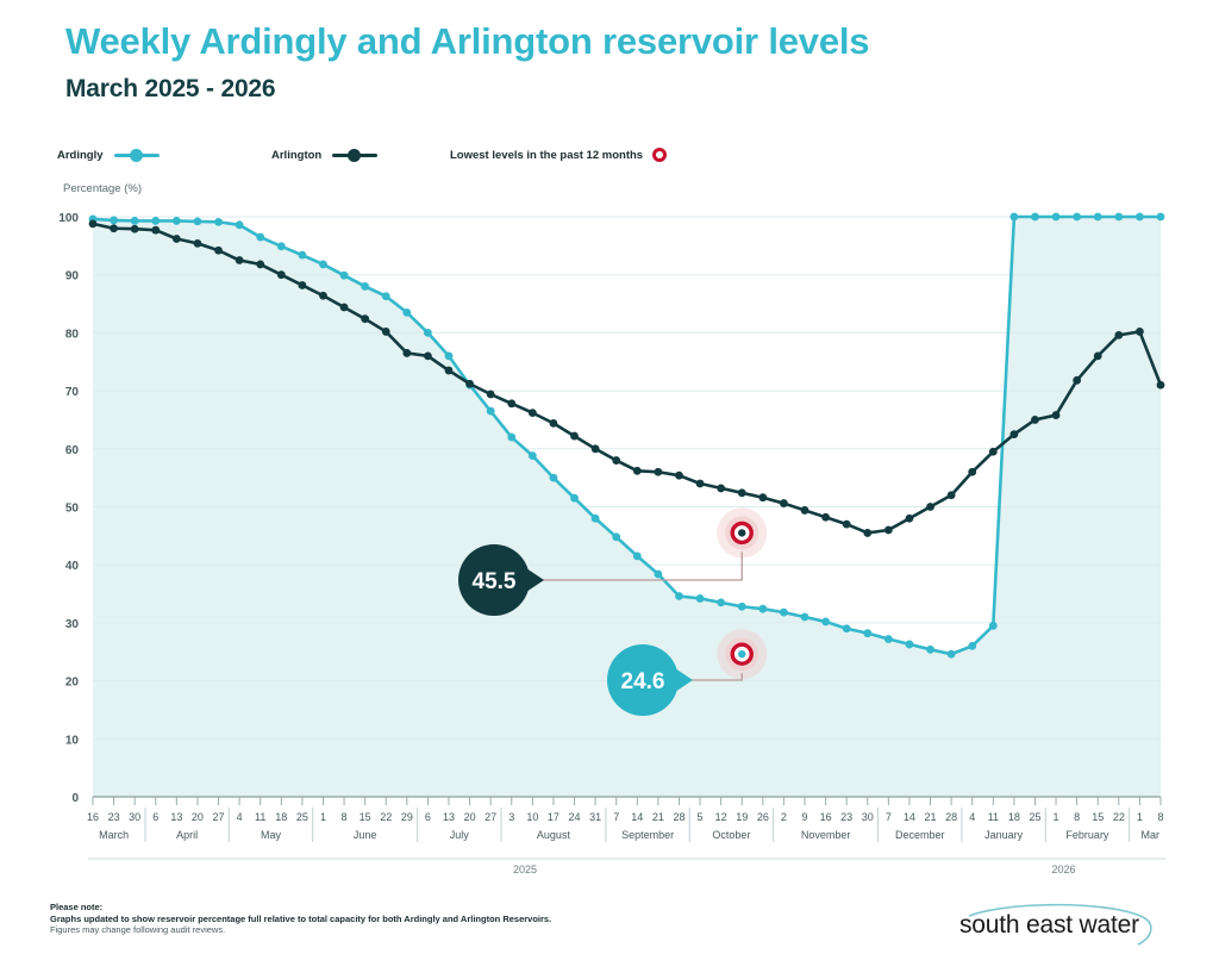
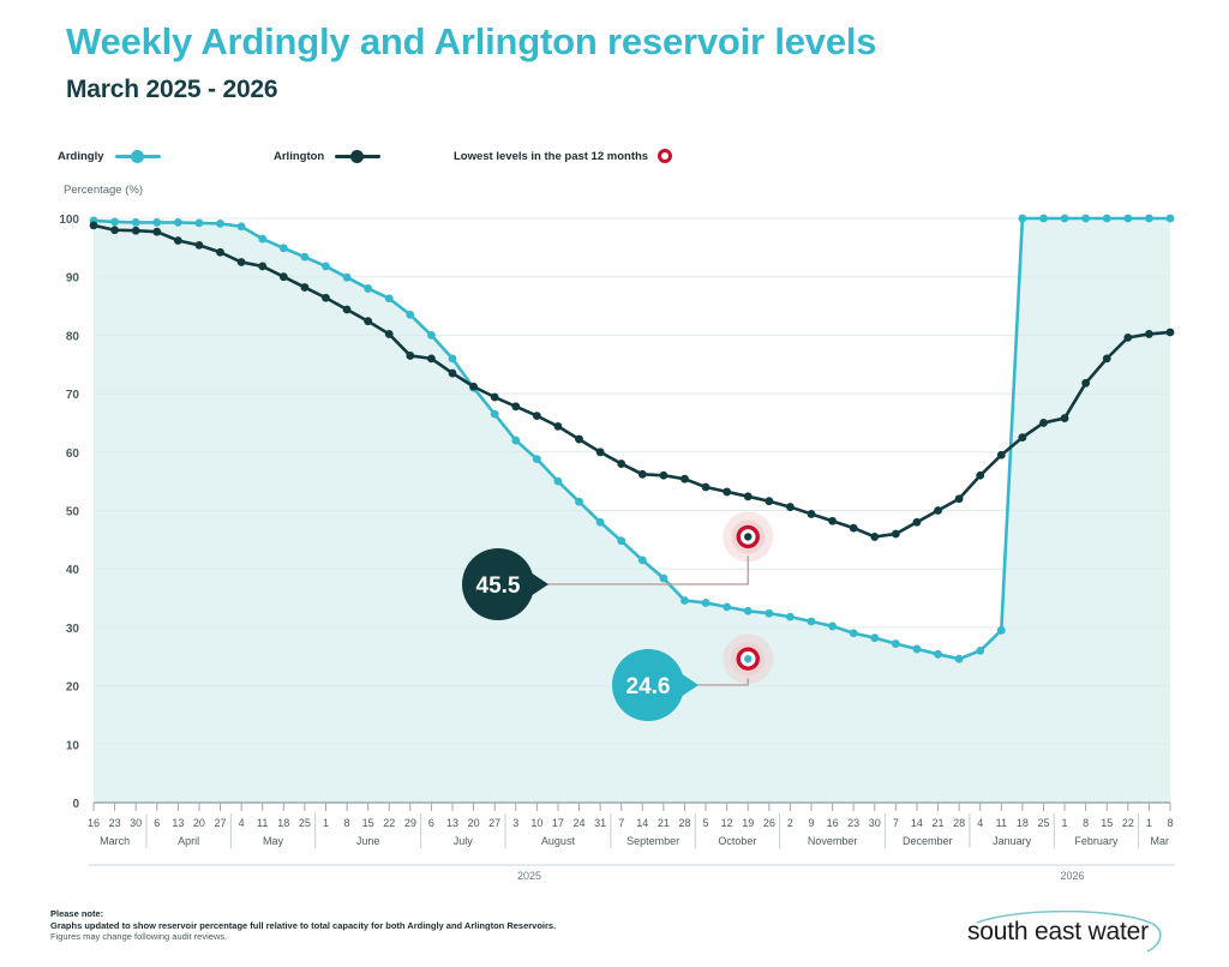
Ardingly/8 March: 83 -> 86
Arlington/8 March: 71 -> 80
